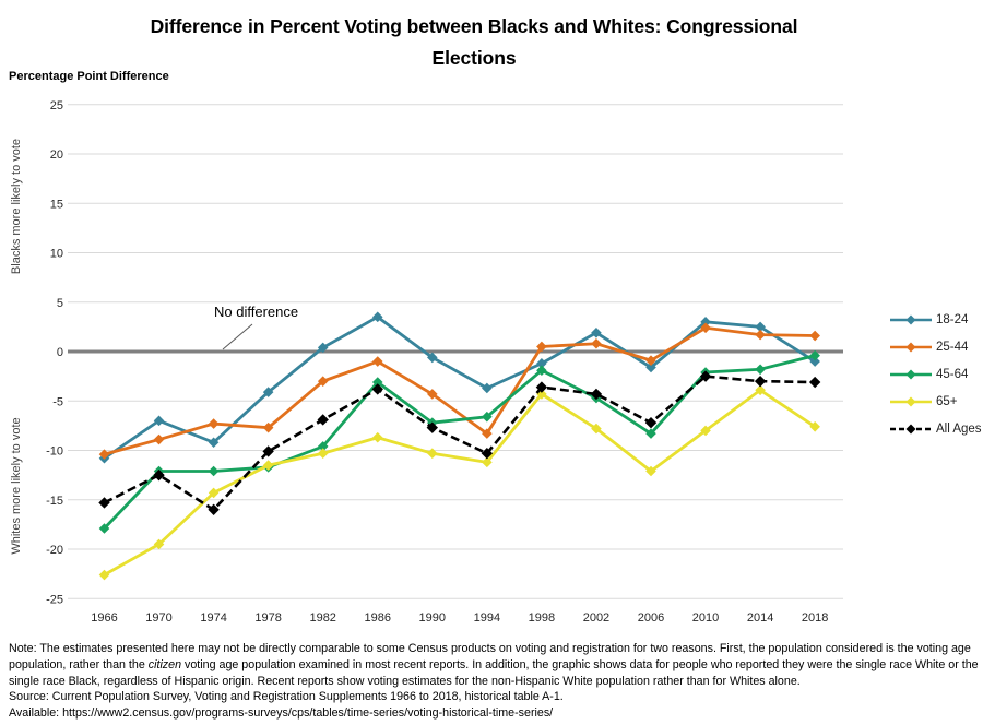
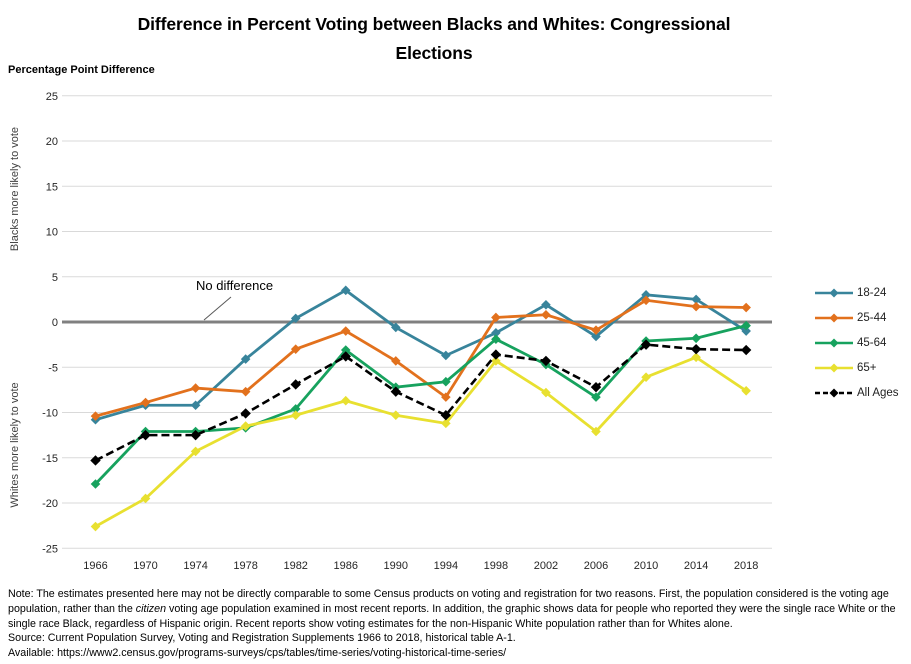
18-24/1970: -7 -> -9
All Ages/1974: -16 -> -12
65+/2010: -8 -> -6
